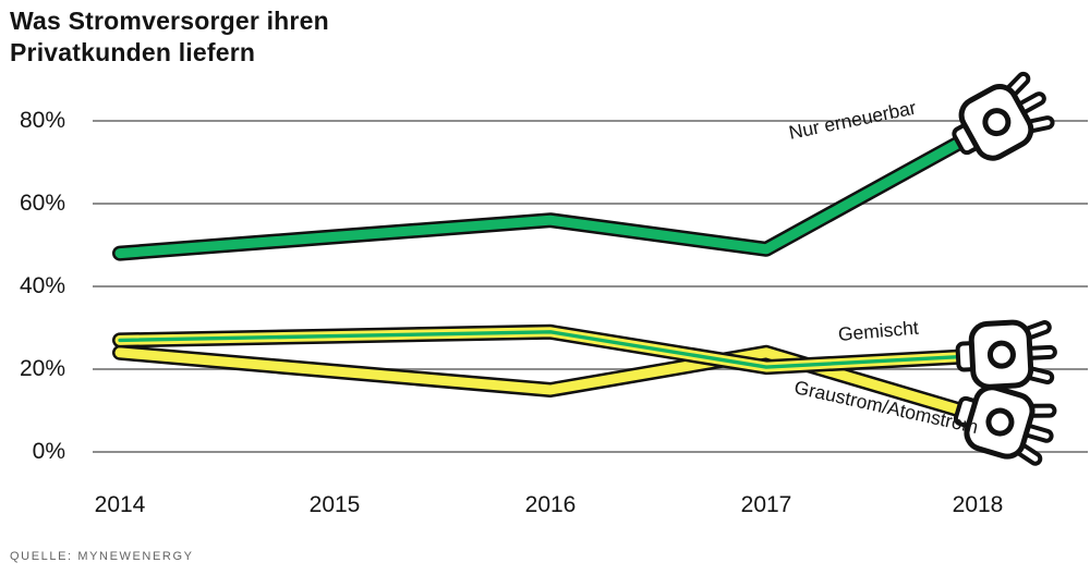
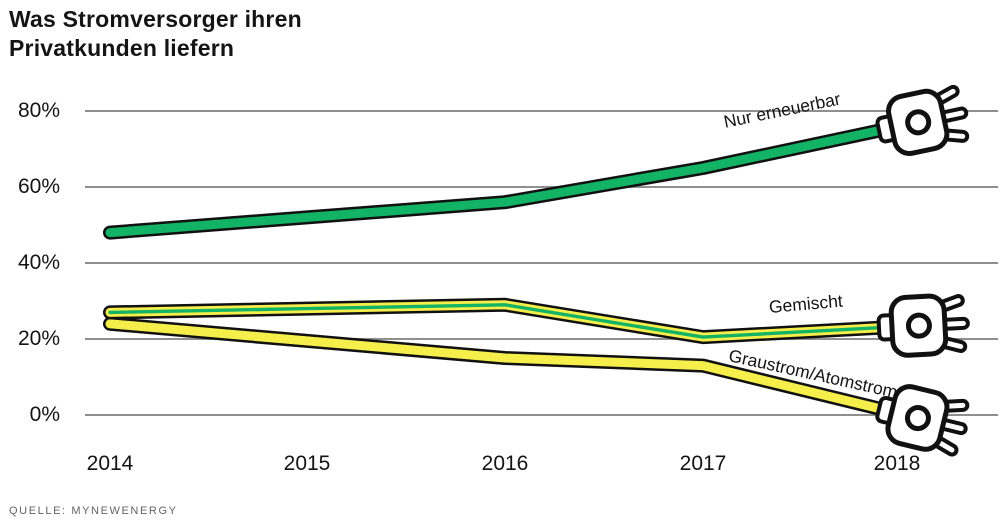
Nur erneuerbar/2017: 49% -> 65%
Graustrom/Atomstrom/2017: 24% -> 13%
Graustrom/Atomstrom/2018: 10% -> 2%
